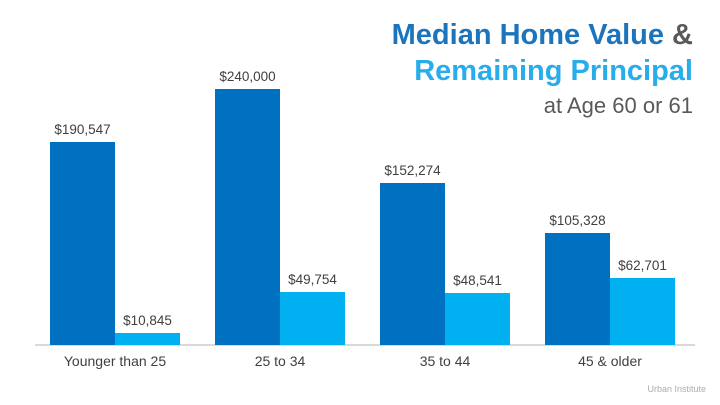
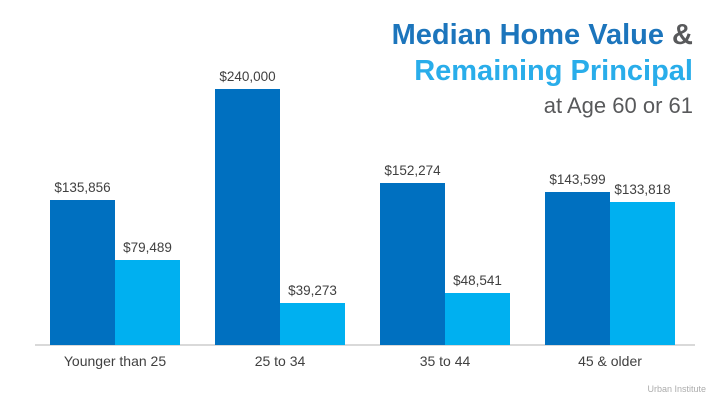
Median Home Value/Younger than 25: $190,547 -> $135,856
Remaining Principal/Younger than 25: $10,845 -> $79,489
Remaining Principal/25 to 34: $49,754 -> $39,273
Median Home Value/45 & older: $105,328 -> $143,599
Remaining Principal/45 & older: $62,701 -> $133,818
